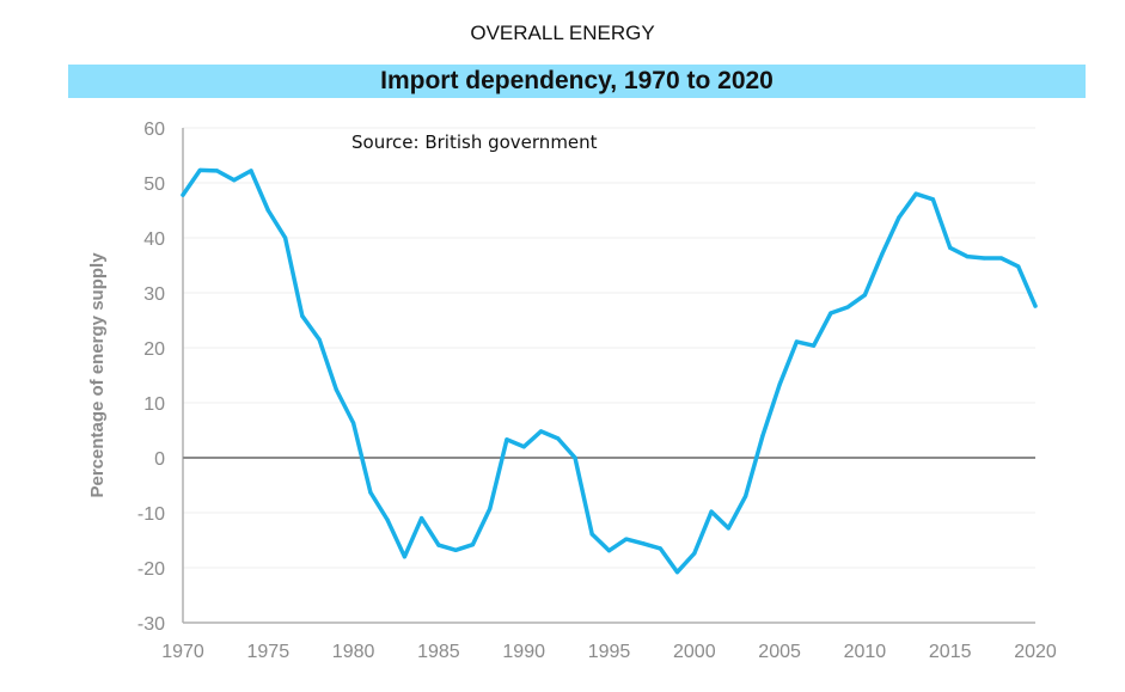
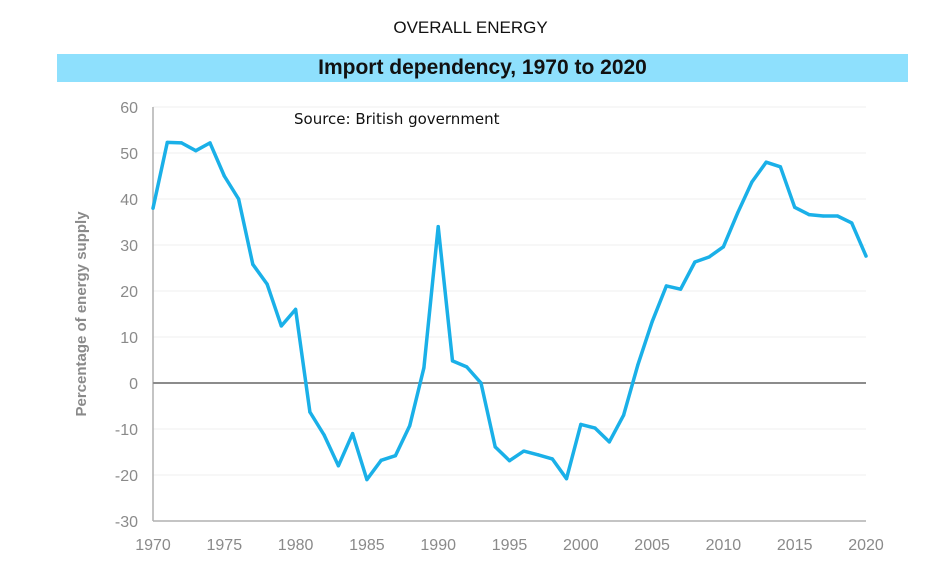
1970: 48 -> 38
1980: 6 -> 16
1985: -16 -> -21
1990: 2 -> 34
2000: -17 -> -9
